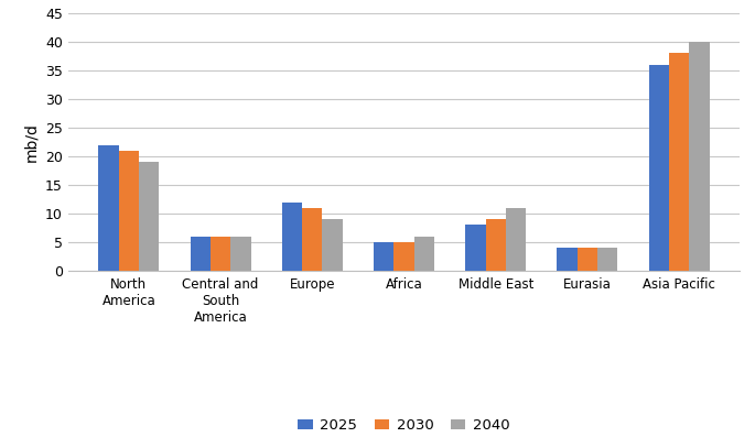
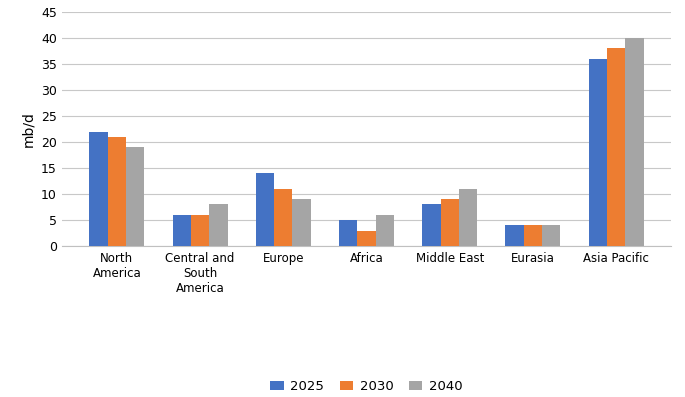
2040/Central and South America: 6 -> 8
2025/Europe: 12 -> 14
2030/Africa: 5 -> 3
